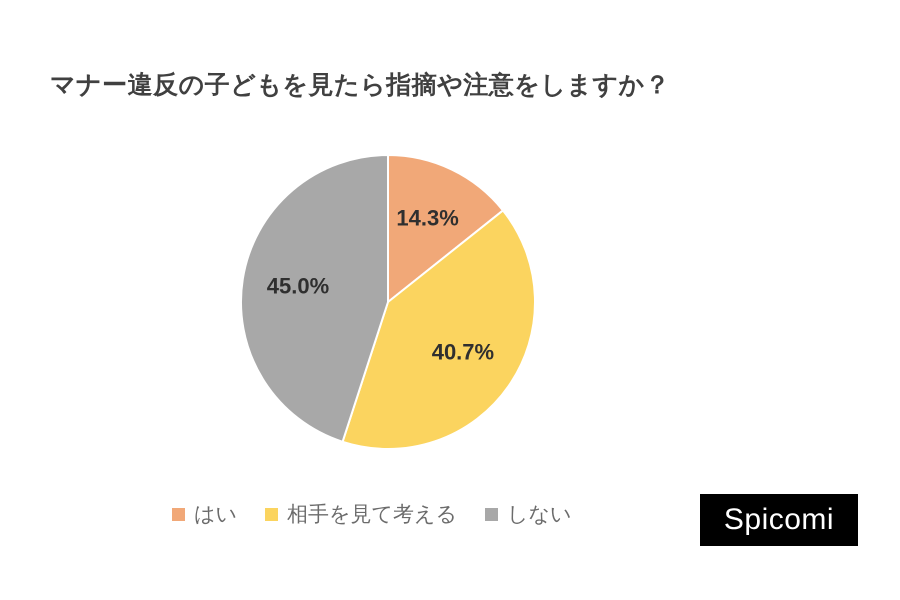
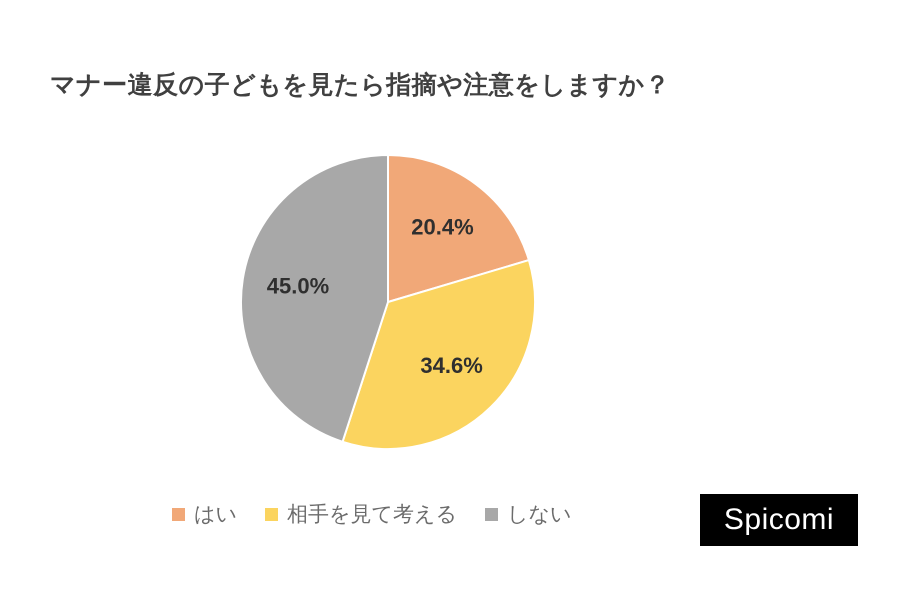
はい: 14.3% -> 20.4%
相手を見て考える: 40.7% -> 34.6%
